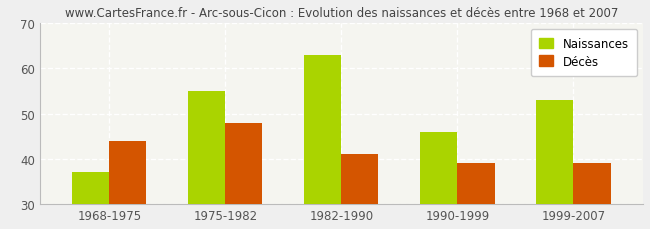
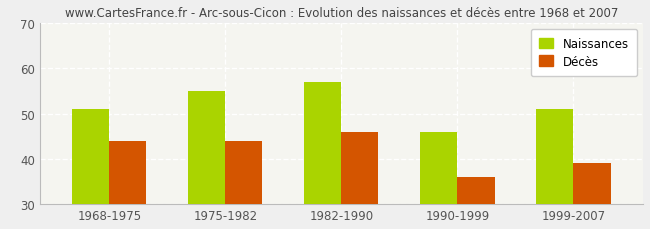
Naissances/1968-1975: 37 -> 51
Décès/1975-1982: 48 -> 44
Naissances/1982-1990: 63 -> 57
Décès/1982-1990: 41 -> 46
Décès/1990-1999: 39 -> 36
Naissances/1999-2007: 53 -> 51
